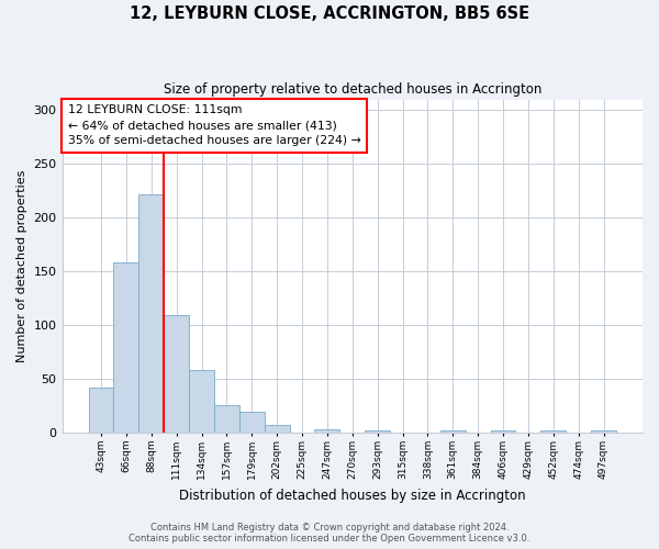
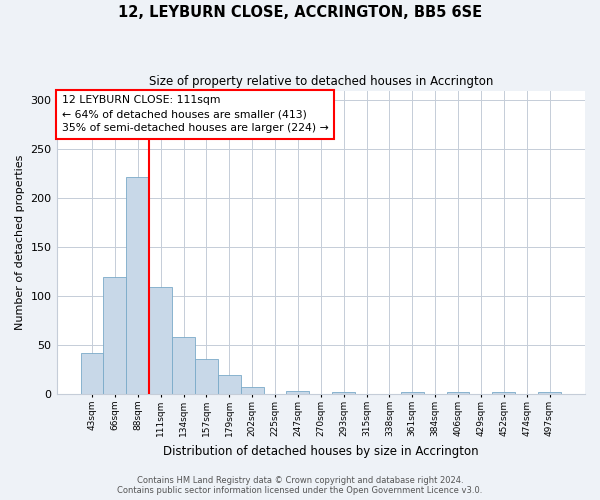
66sqm: 158 -> 120
157sqm: 26 -> 36
